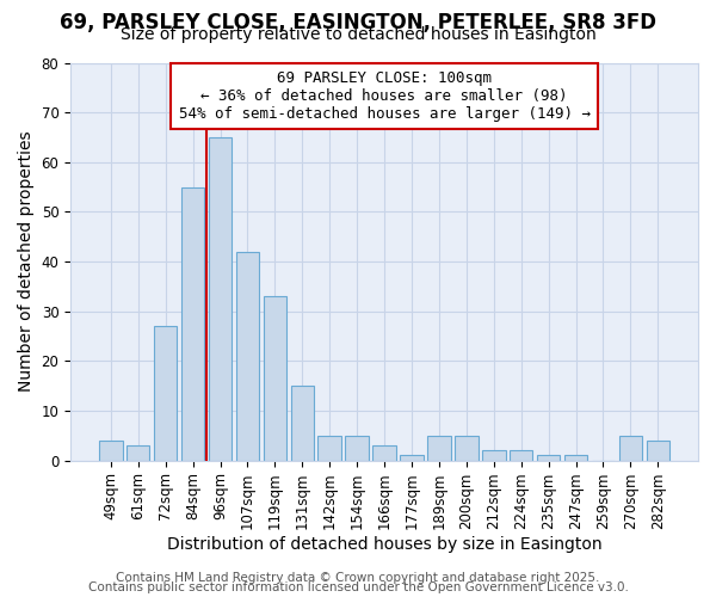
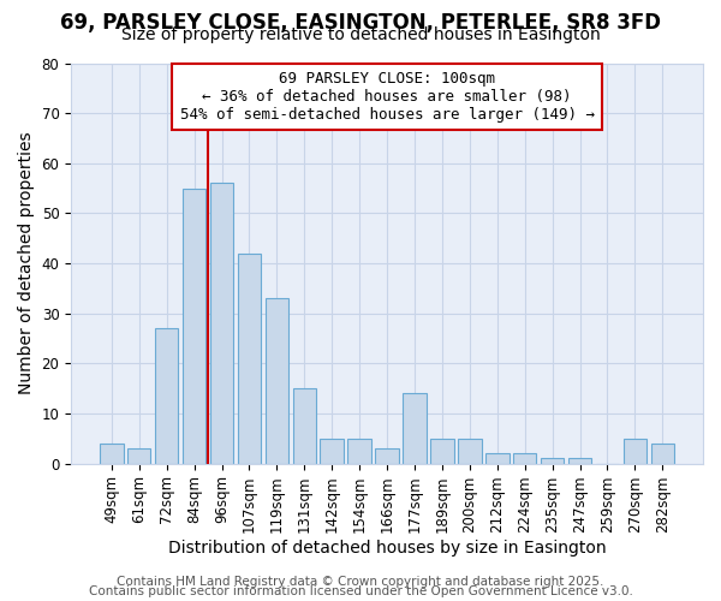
96sqm: 65 -> 56
177sqm: 1 -> 14
